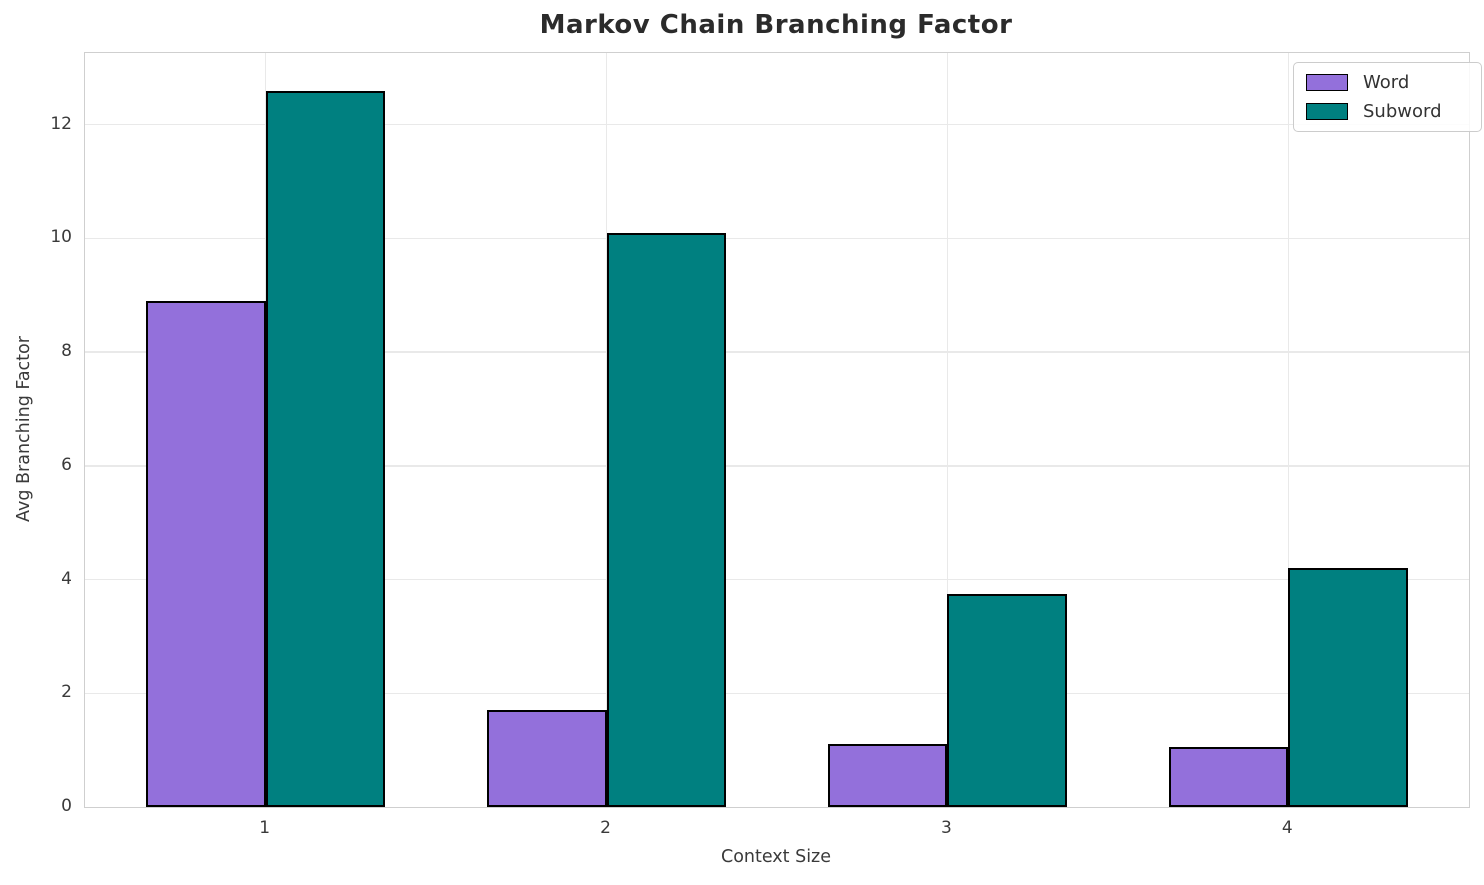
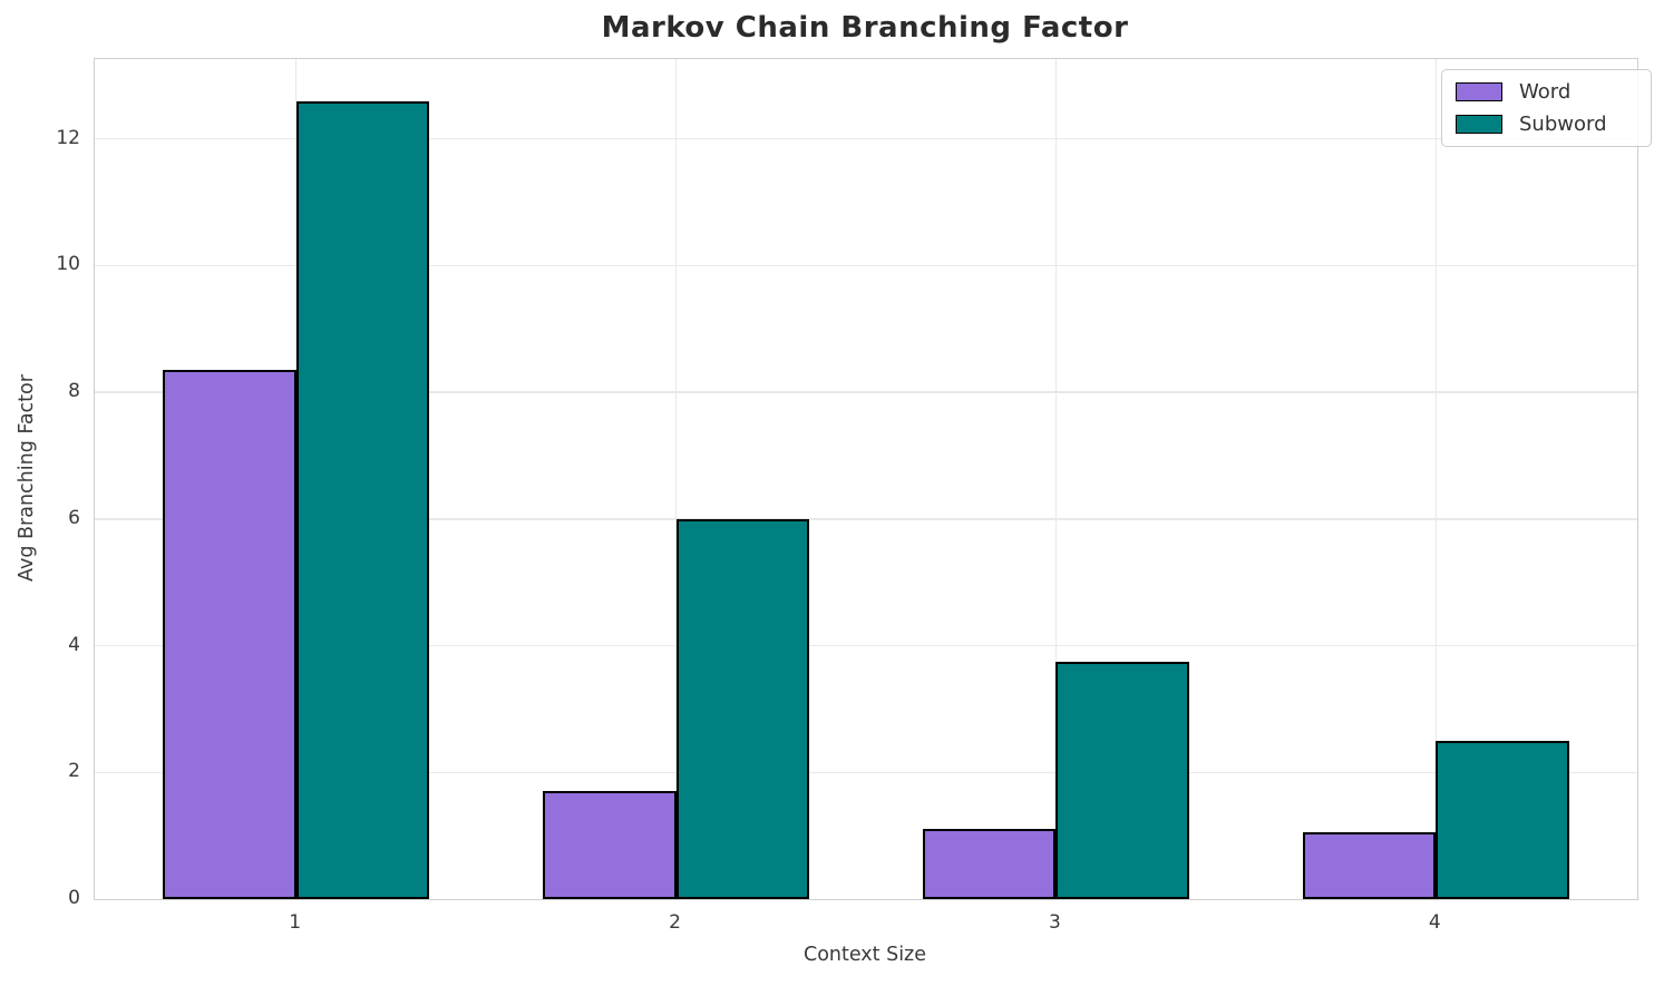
Word/1: 8.9 -> 8.3
Subword/2: 10.1 -> 6.0
Subword/4: 4.2 -> 2.5
